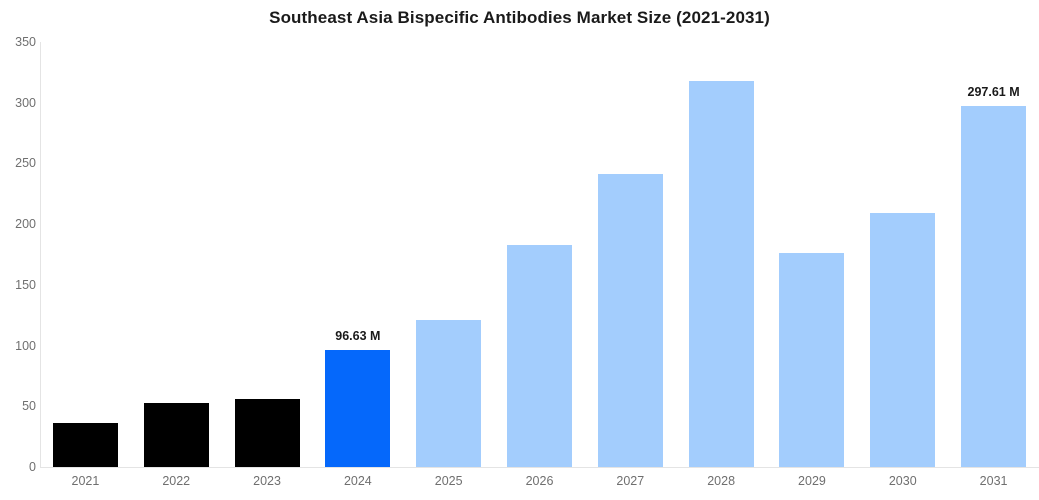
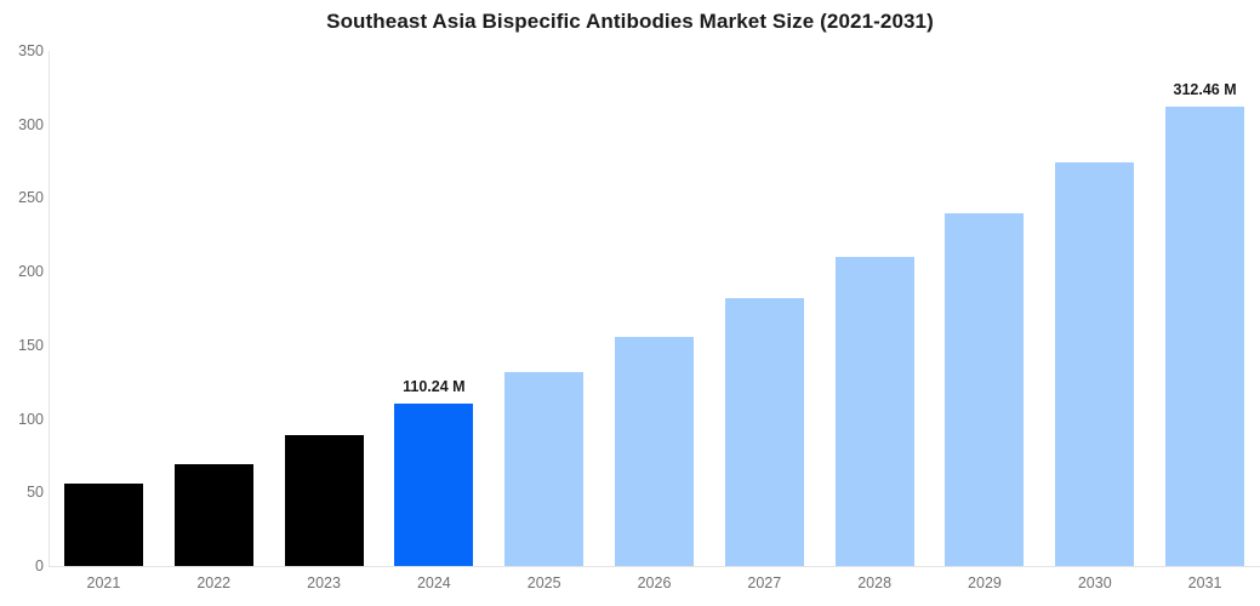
2021: 36 -> 56
2022: 53 -> 69
2023: 56 -> 89
2024: 96.63 -> 110.24
2025: 121 -> 132
2026: 183 -> 156
2027: 241 -> 182
2028: 318 -> 210
2029: 176 -> 240
2030: 209 -> 274
2031: 297.61 -> 312.46
